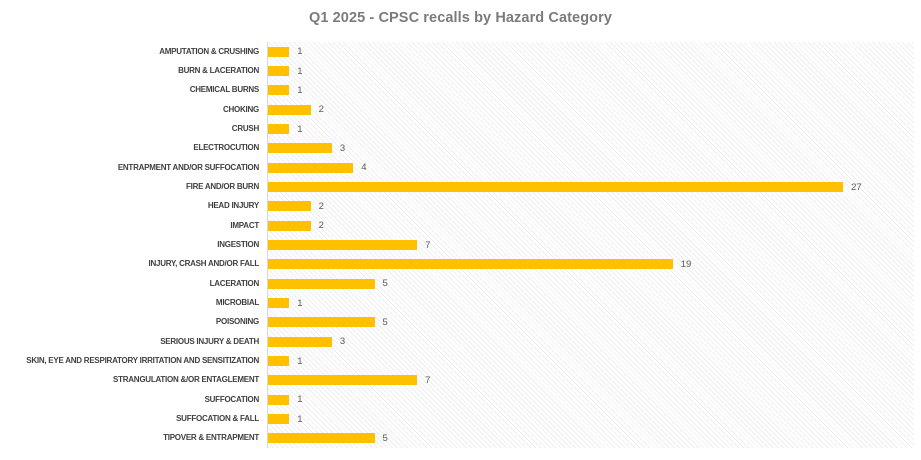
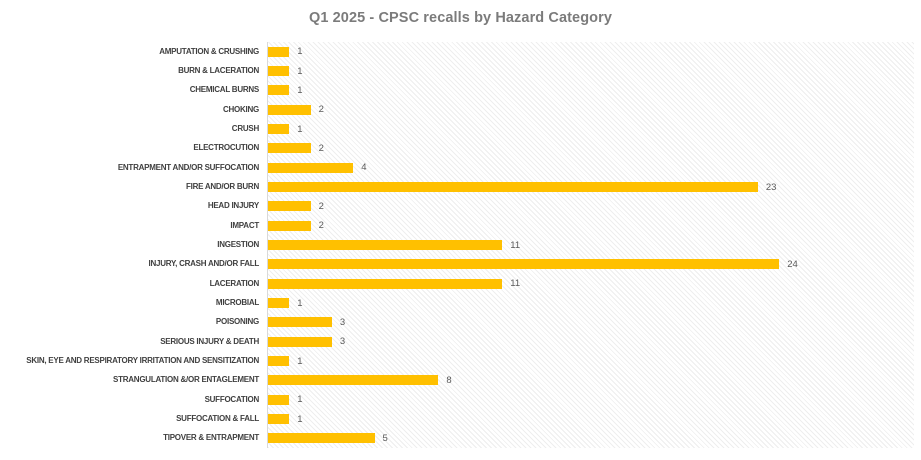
ELECTROCUTION: 3 -> 2
FIRE AND/OR BURN: 27 -> 23
INGESTION: 7 -> 11
INJURY, CRASH AND/OR FALL: 19 -> 24
LACERATION: 5 -> 11
POISONING: 5 -> 3
STRANGULATION &/OR ENTAGLEMENT: 7 -> 8
